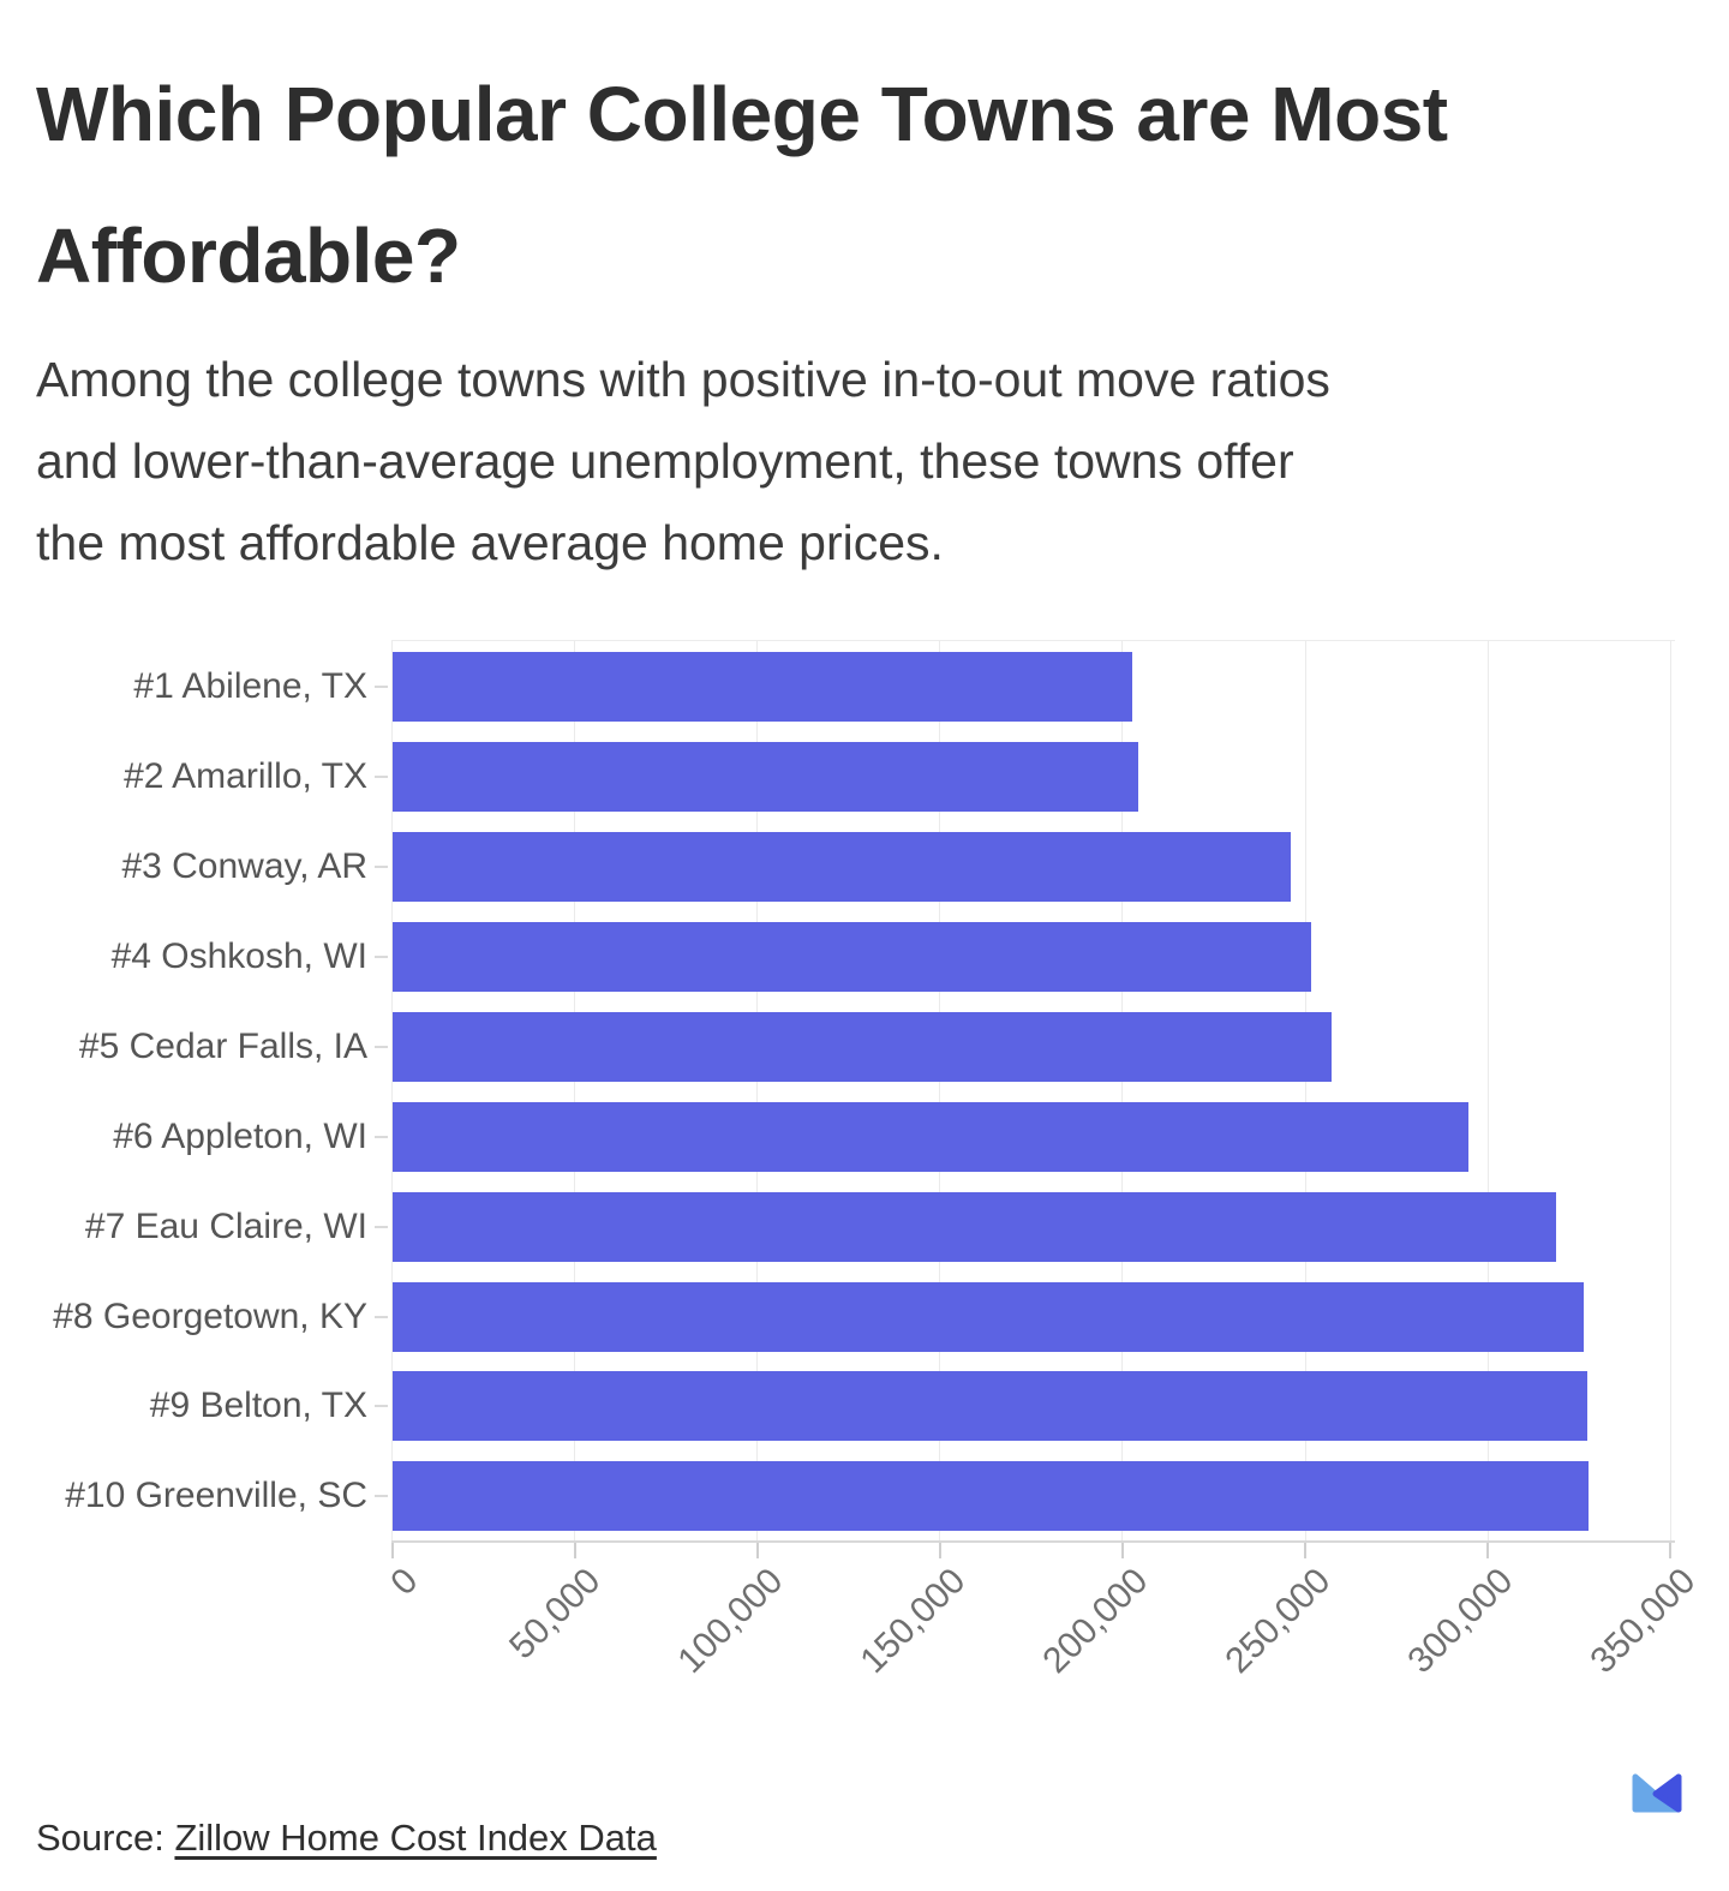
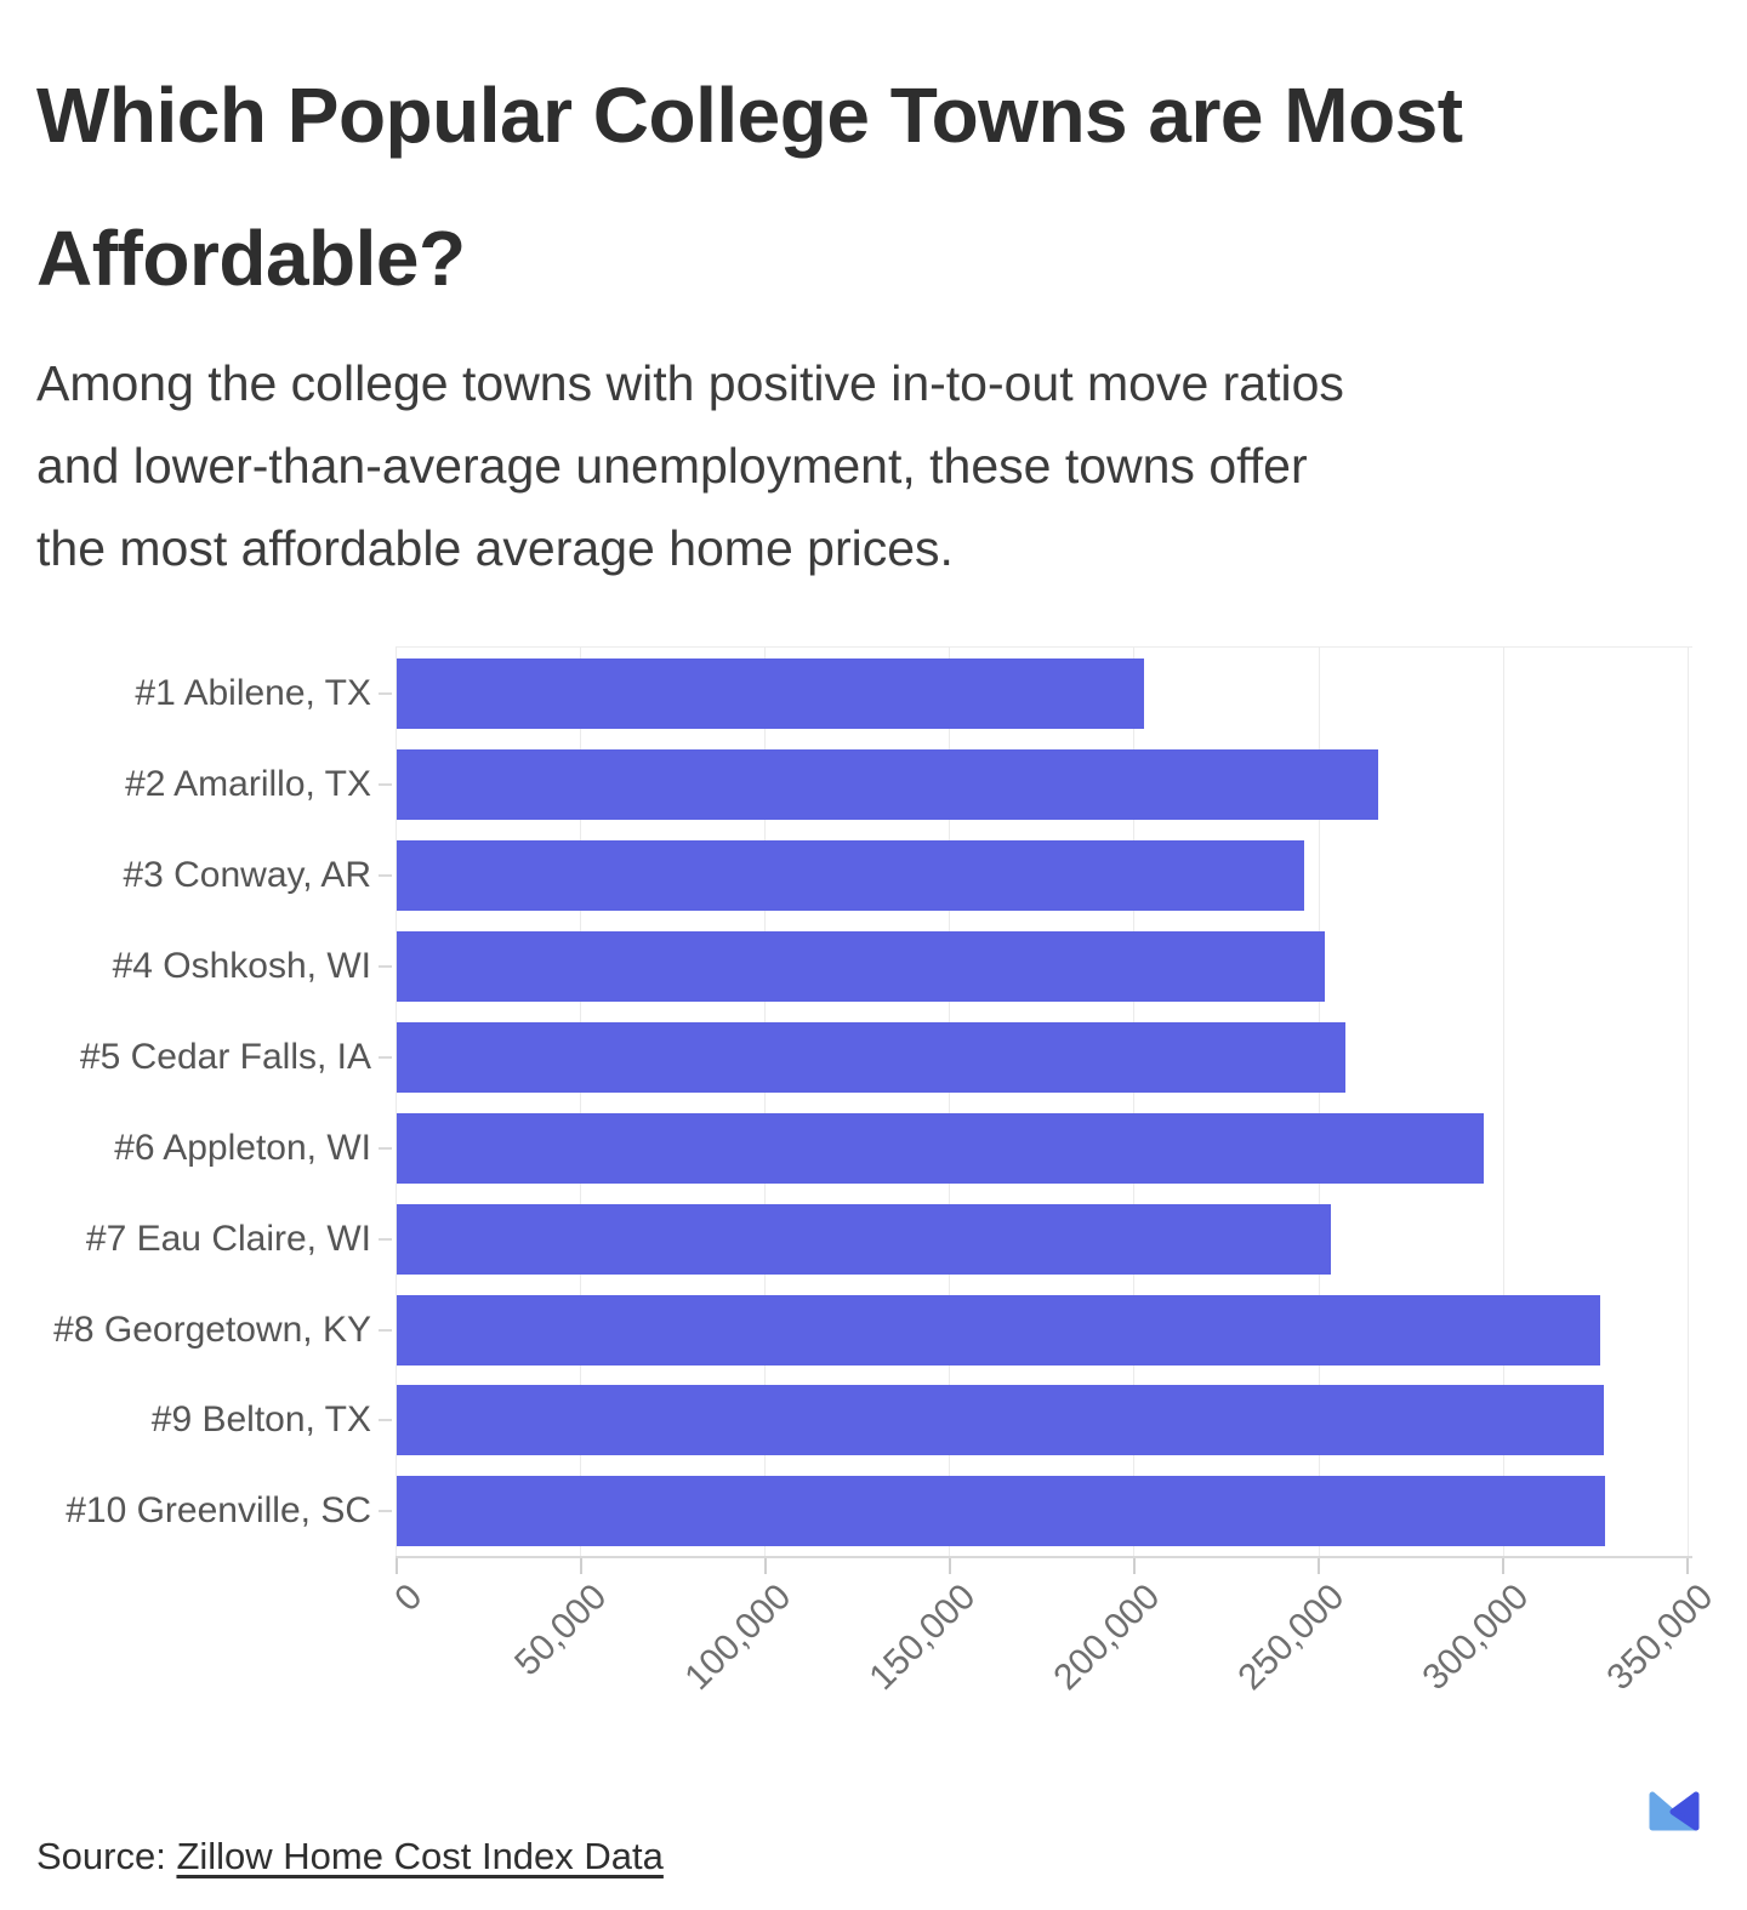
#2 Amarillo, TX: 204000 -> 266000
#7 Eau Claire, WI: 318000 -> 253000
